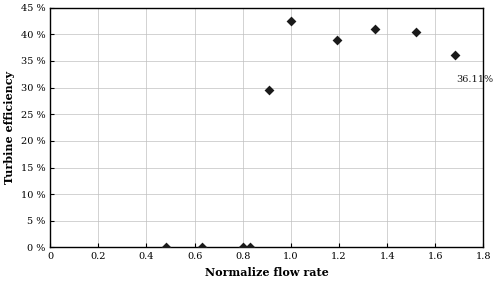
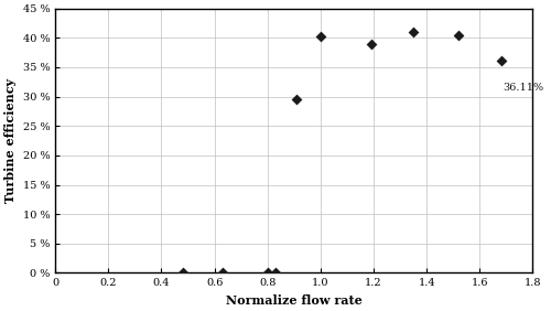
1.0: 42.5 % -> 40.2 %
